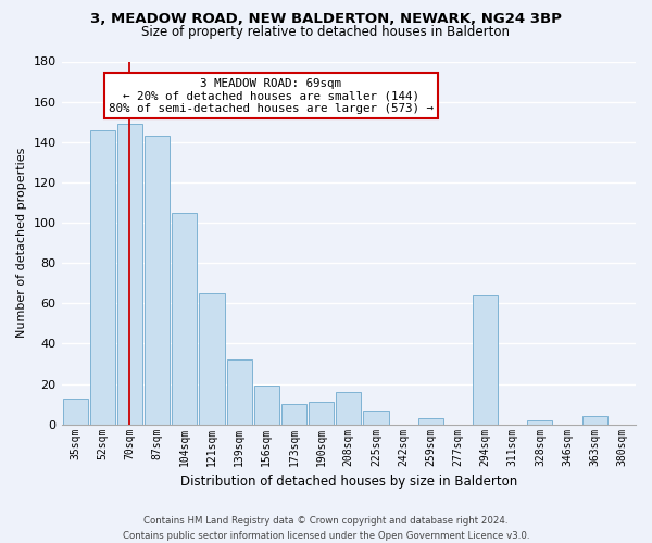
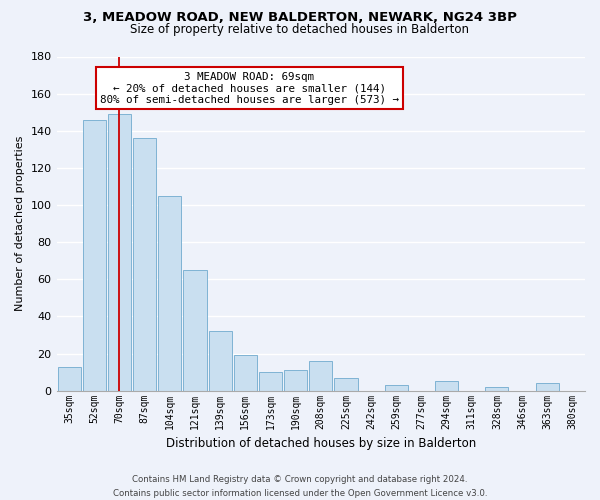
87sqm: 143 -> 136
294sqm: 64 -> 5
